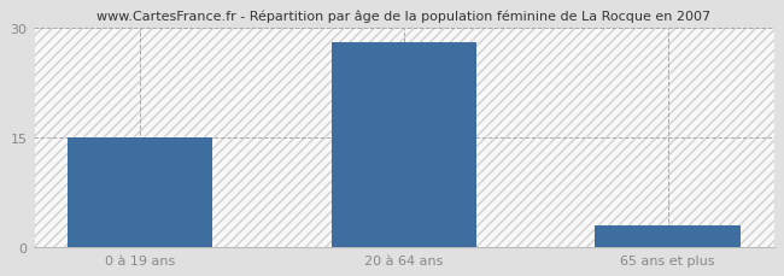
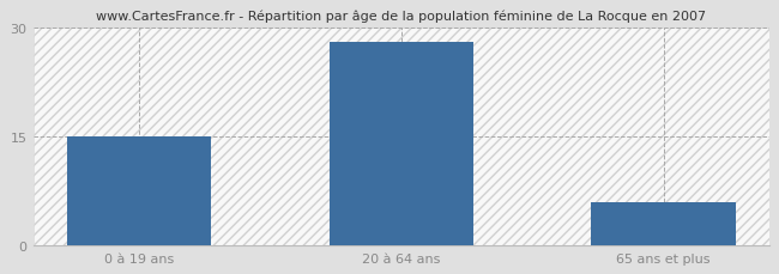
65 ans et plus: 3 -> 6
